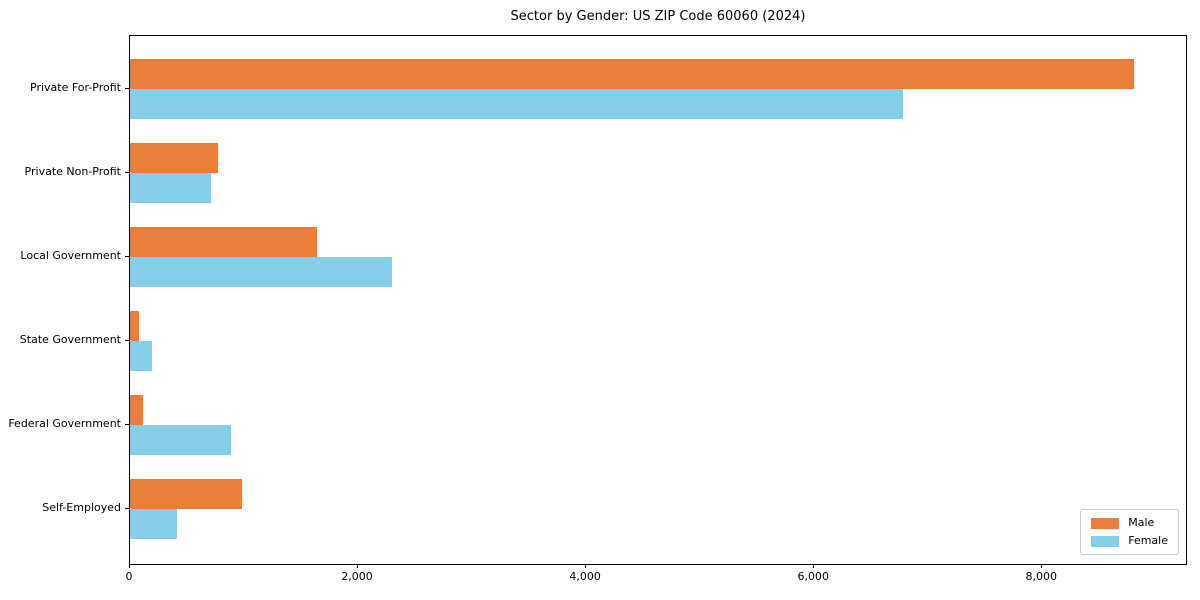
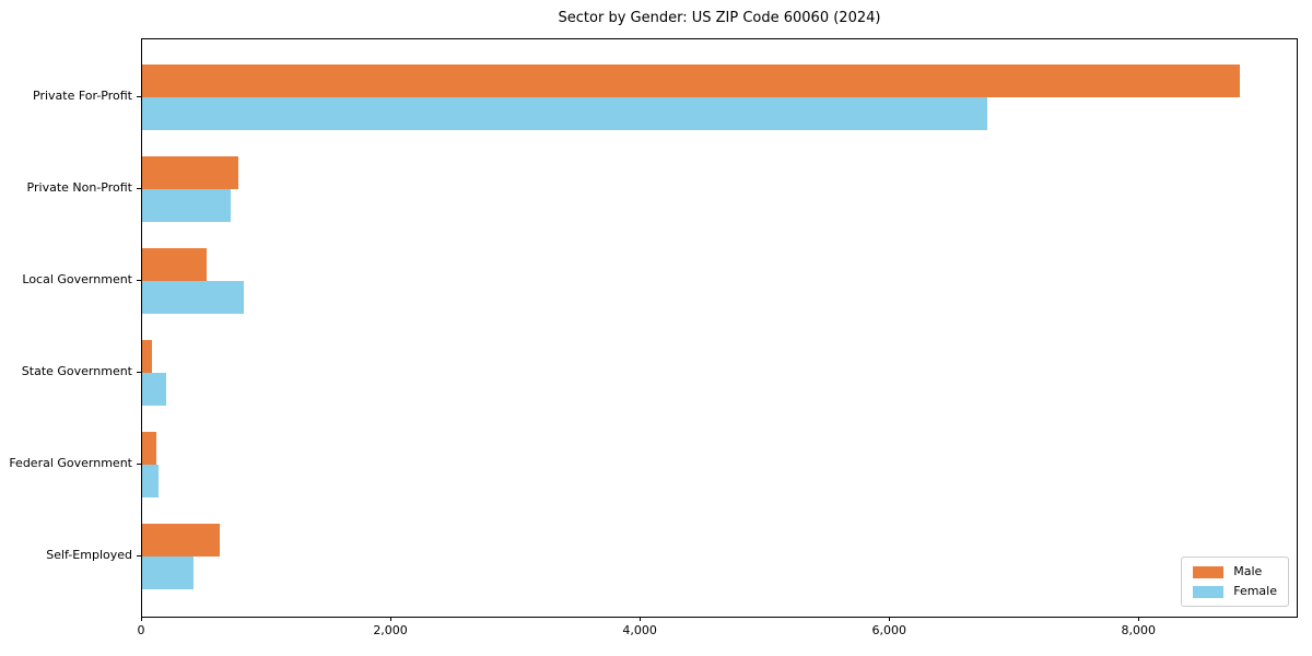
Male/Local Government: 1640 -> 520
Female/Local Government: 2300 -> 820
Female/Federal Government: 890 -> 130
Male/Self-Employed: 980 -> 620
